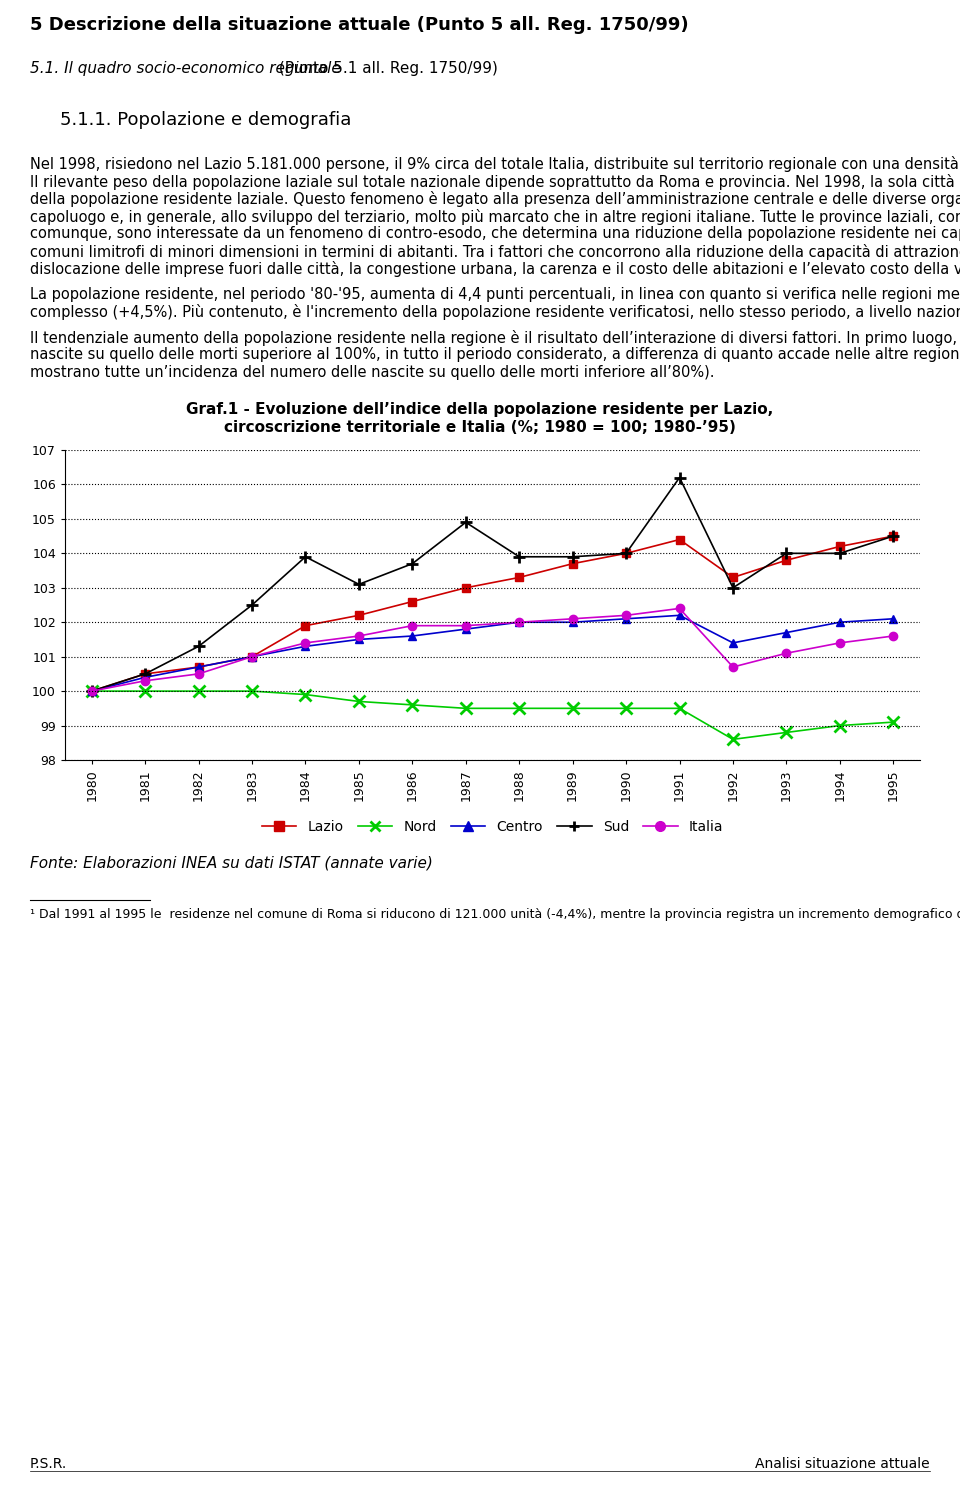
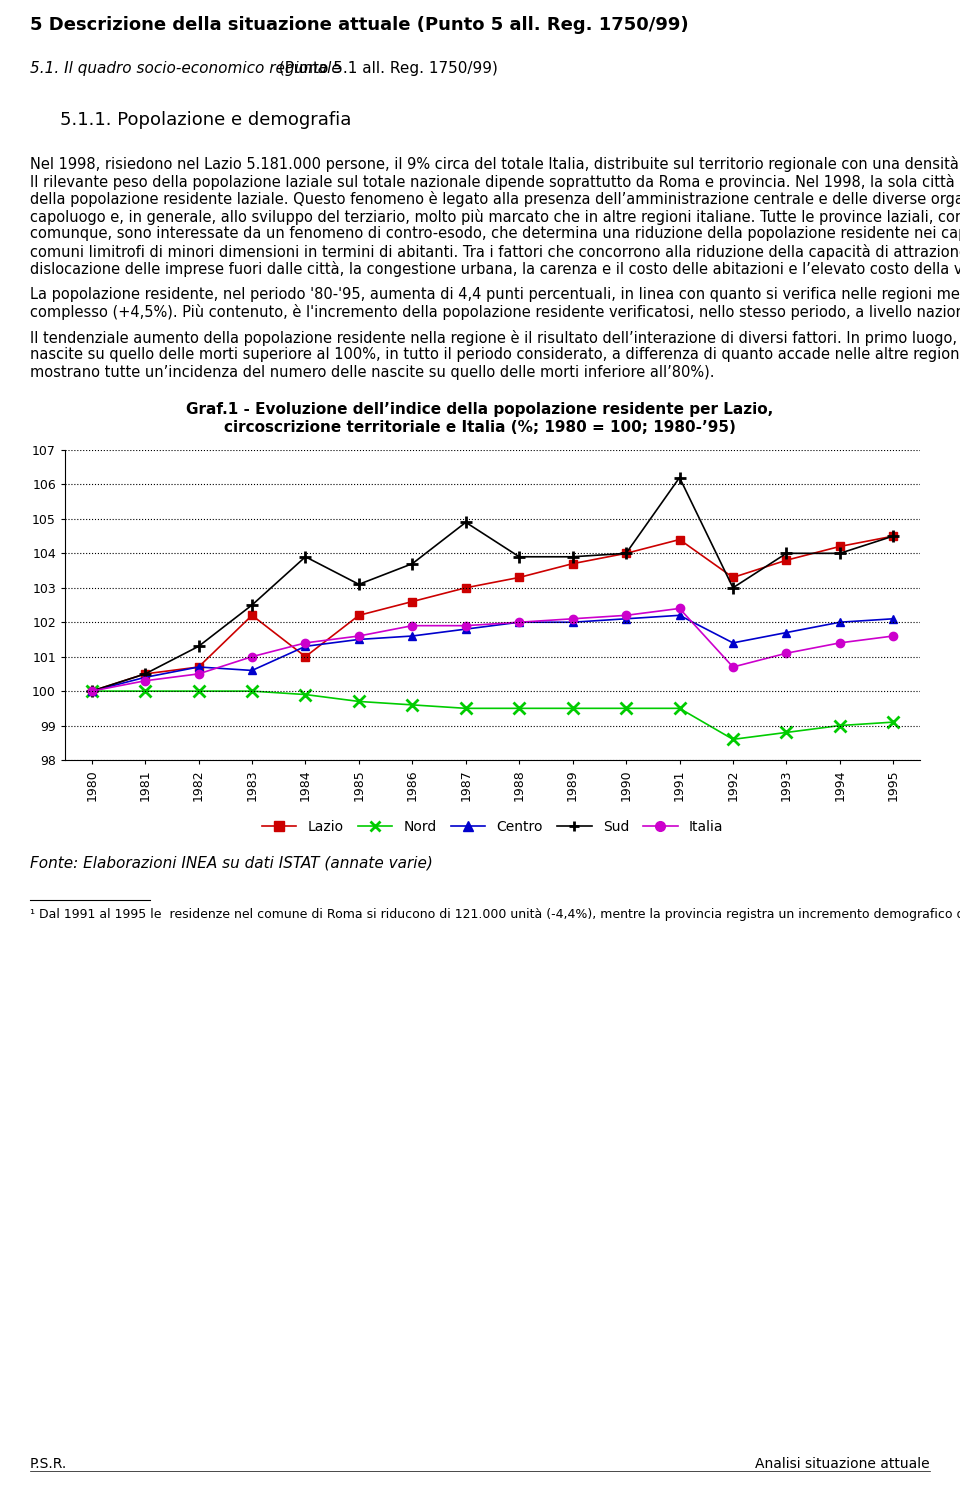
Lazio/1983: 101.0 -> 102.2
Centro/1983: 101.0 -> 100.6
Lazio/1984: 101.9 -> 101.0
